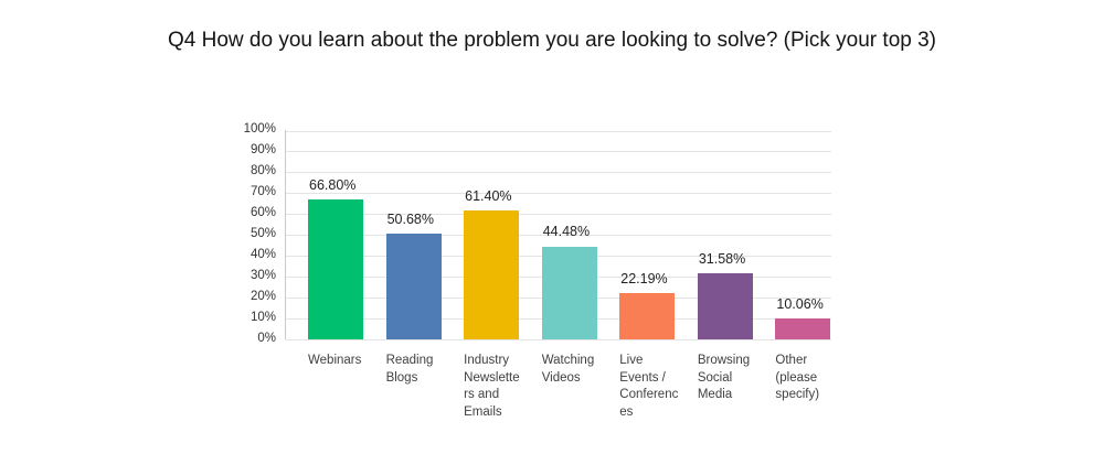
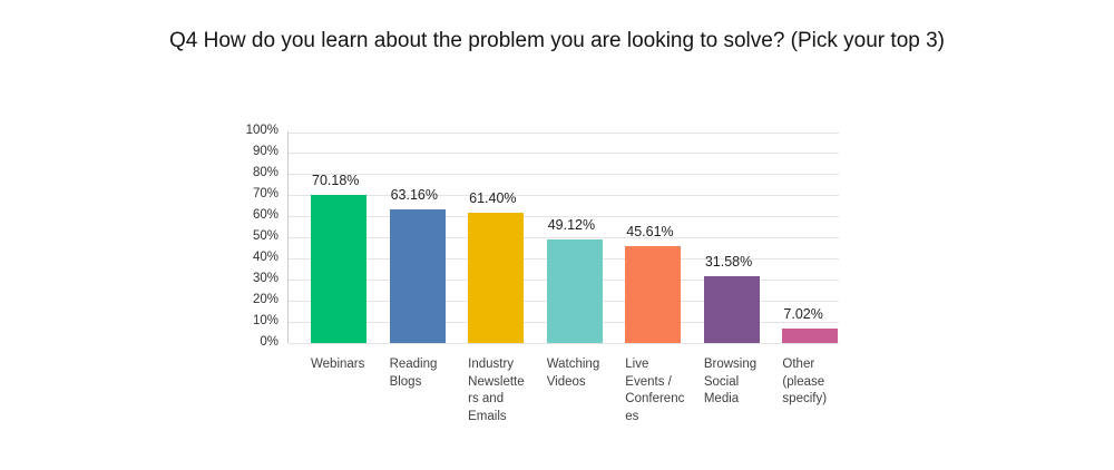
Webinars: 66.80% -> 70.18%
Reading Blogs: 50.68% -> 63.16%
Watching Videos: 44.48% -> 49.12%
Live Events / Conferences: 22.19% -> 45.61%
Other (please specify): 10.06% -> 7.02%
